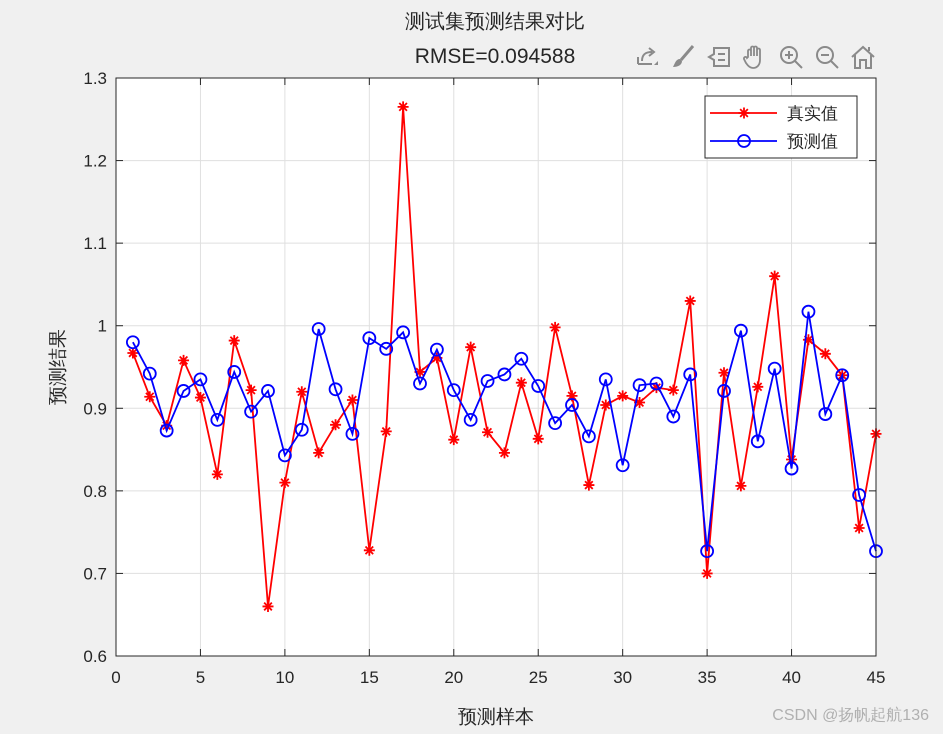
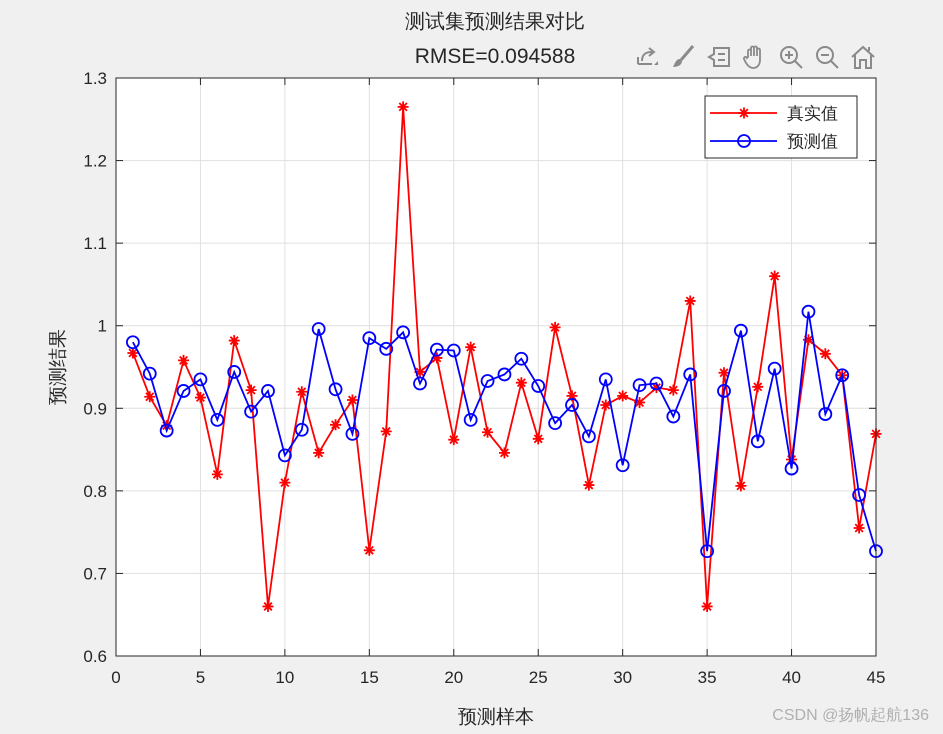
预测值/20: 0.92 -> 0.97
真实值/35: 0.70 -> 0.66
